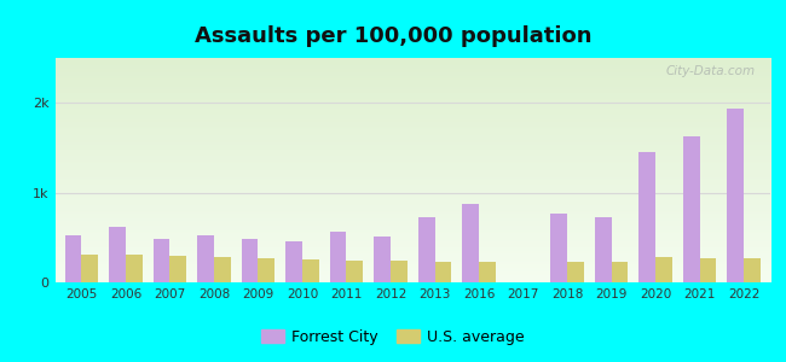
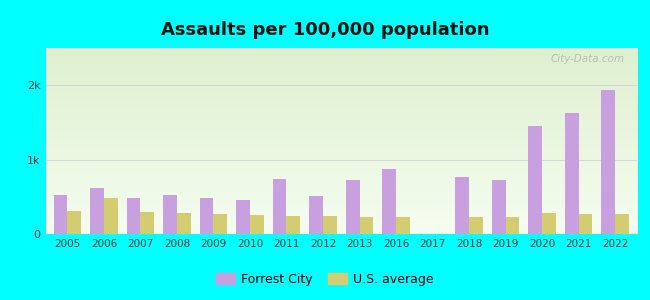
U.S. average/2006: 0.31k -> 0.48k
Forrest City/2011: 0.57k -> 0.74k
